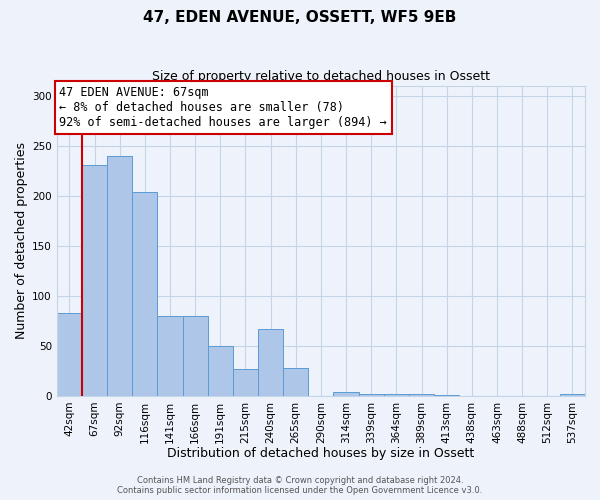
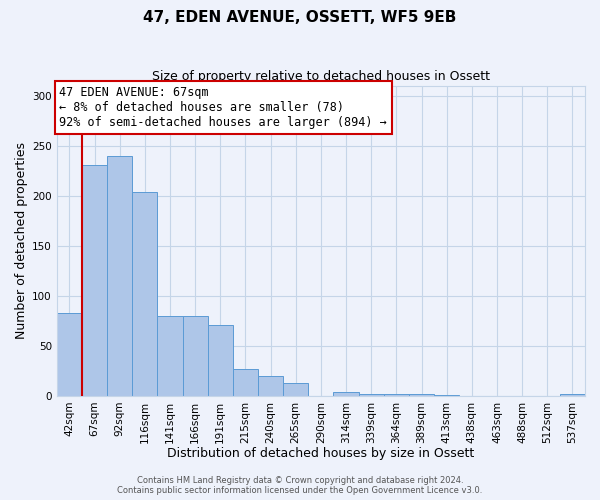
191sqm: 50 -> 71
240sqm: 67 -> 20
265sqm: 28 -> 13
